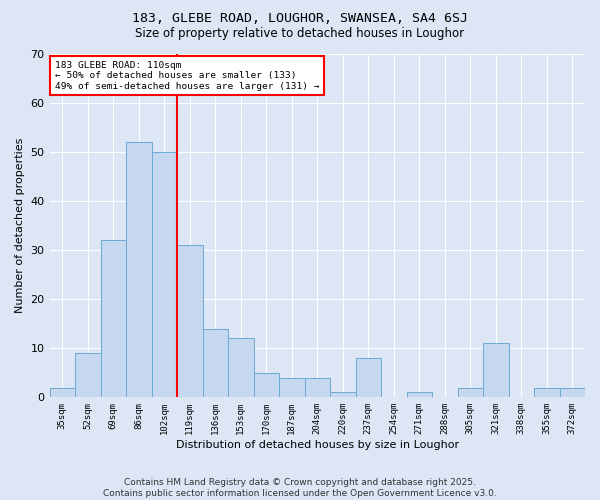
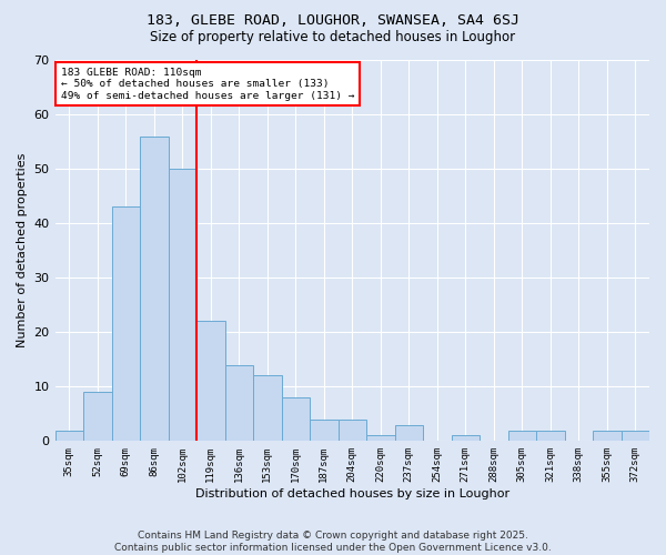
69sqm: 32 -> 43
86sqm: 52 -> 56
119sqm: 31 -> 22
170sqm: 5 -> 8
237sqm: 8 -> 3
321sqm: 11 -> 2
